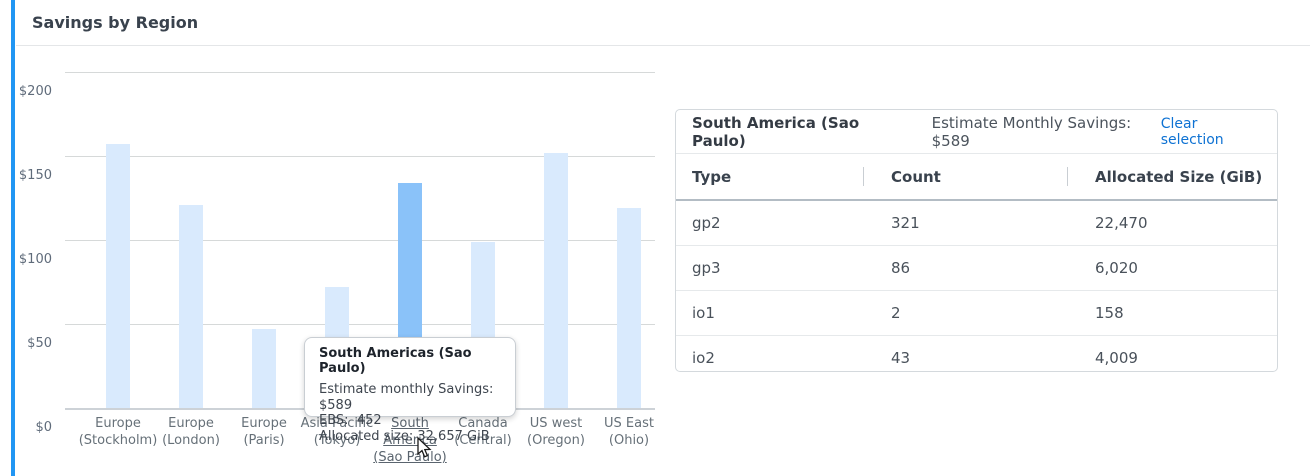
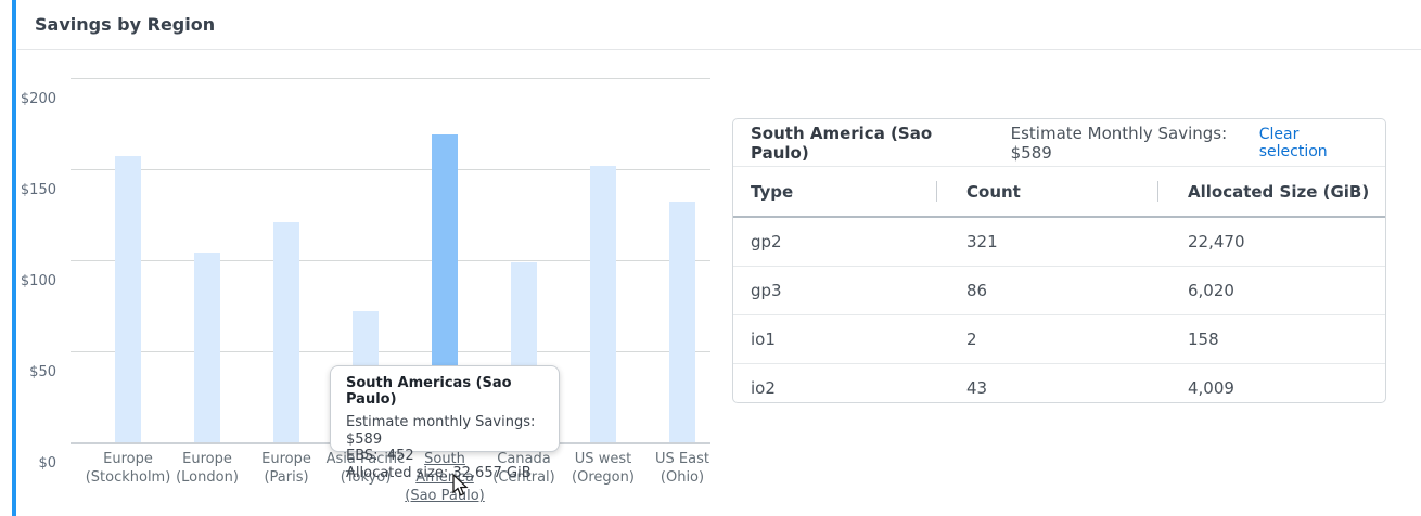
Europe (London): $121 -> $104
Europe (Paris): $47 -> $121
South America (Sao Paulo): $134 -> $169
US East (Ohio): $119 -> $132
